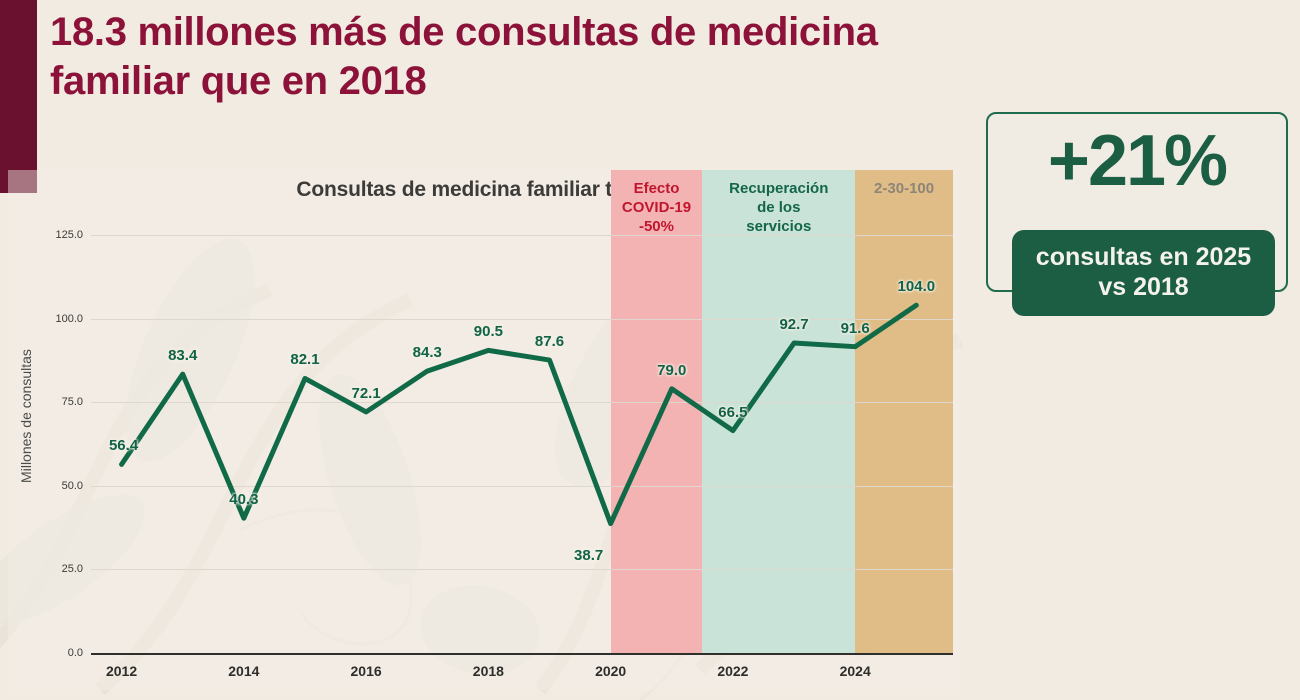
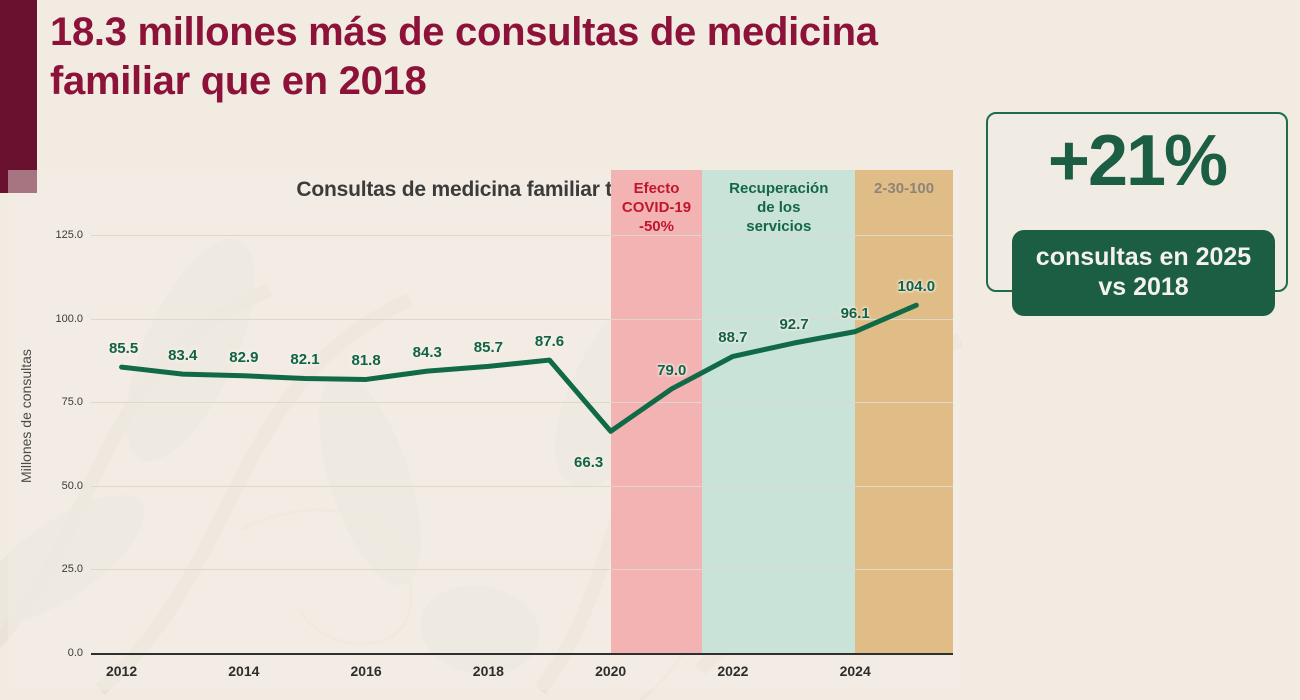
2012: 56.4 -> 85.5
2014: 40.3 -> 82.9
2016: 72.1 -> 81.8
2018: 90.5 -> 85.7
2020: 38.7 -> 66.3
2022: 66.5 -> 88.7
2024: 91.6 -> 96.1
